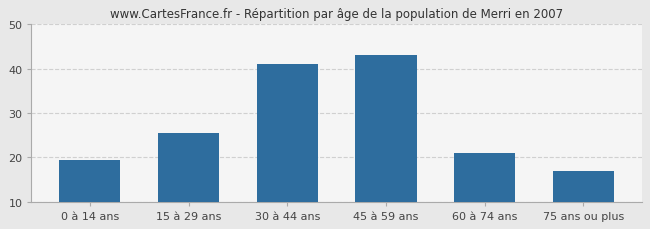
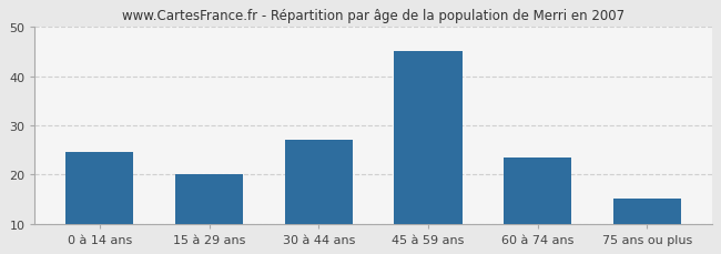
0 à 14 ans: 19.5 -> 24.5
15 à 29 ans: 25.5 -> 20.0
30 à 44 ans: 41.0 -> 27.0
45 à 59 ans: 43.0 -> 45.0
60 à 74 ans: 21.0 -> 23.5
75 ans ou plus: 17.0 -> 15.0
